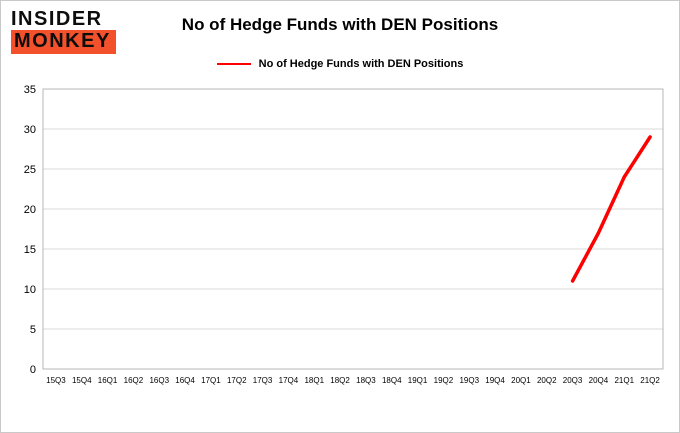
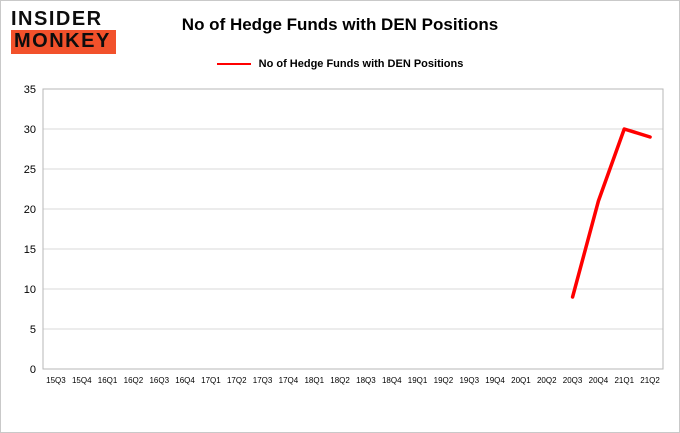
20Q3: 11 -> 9
20Q4: 17 -> 21
21Q1: 24 -> 30
